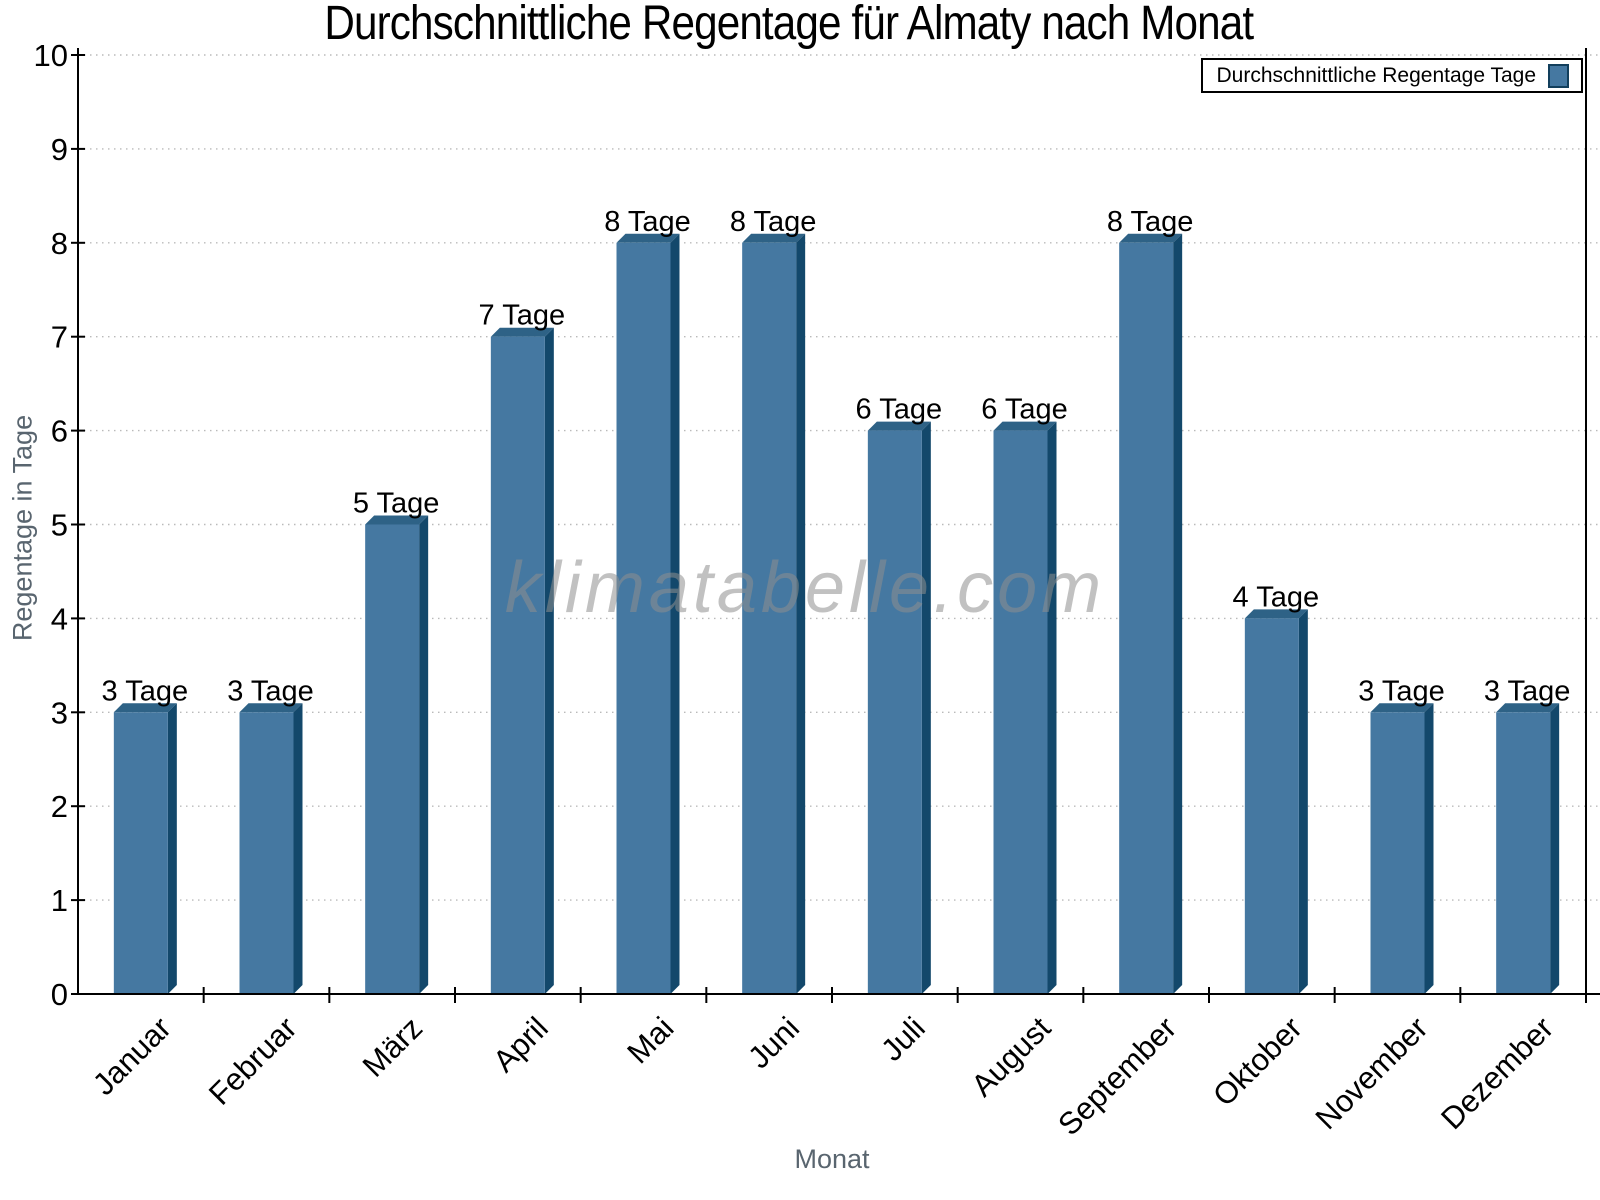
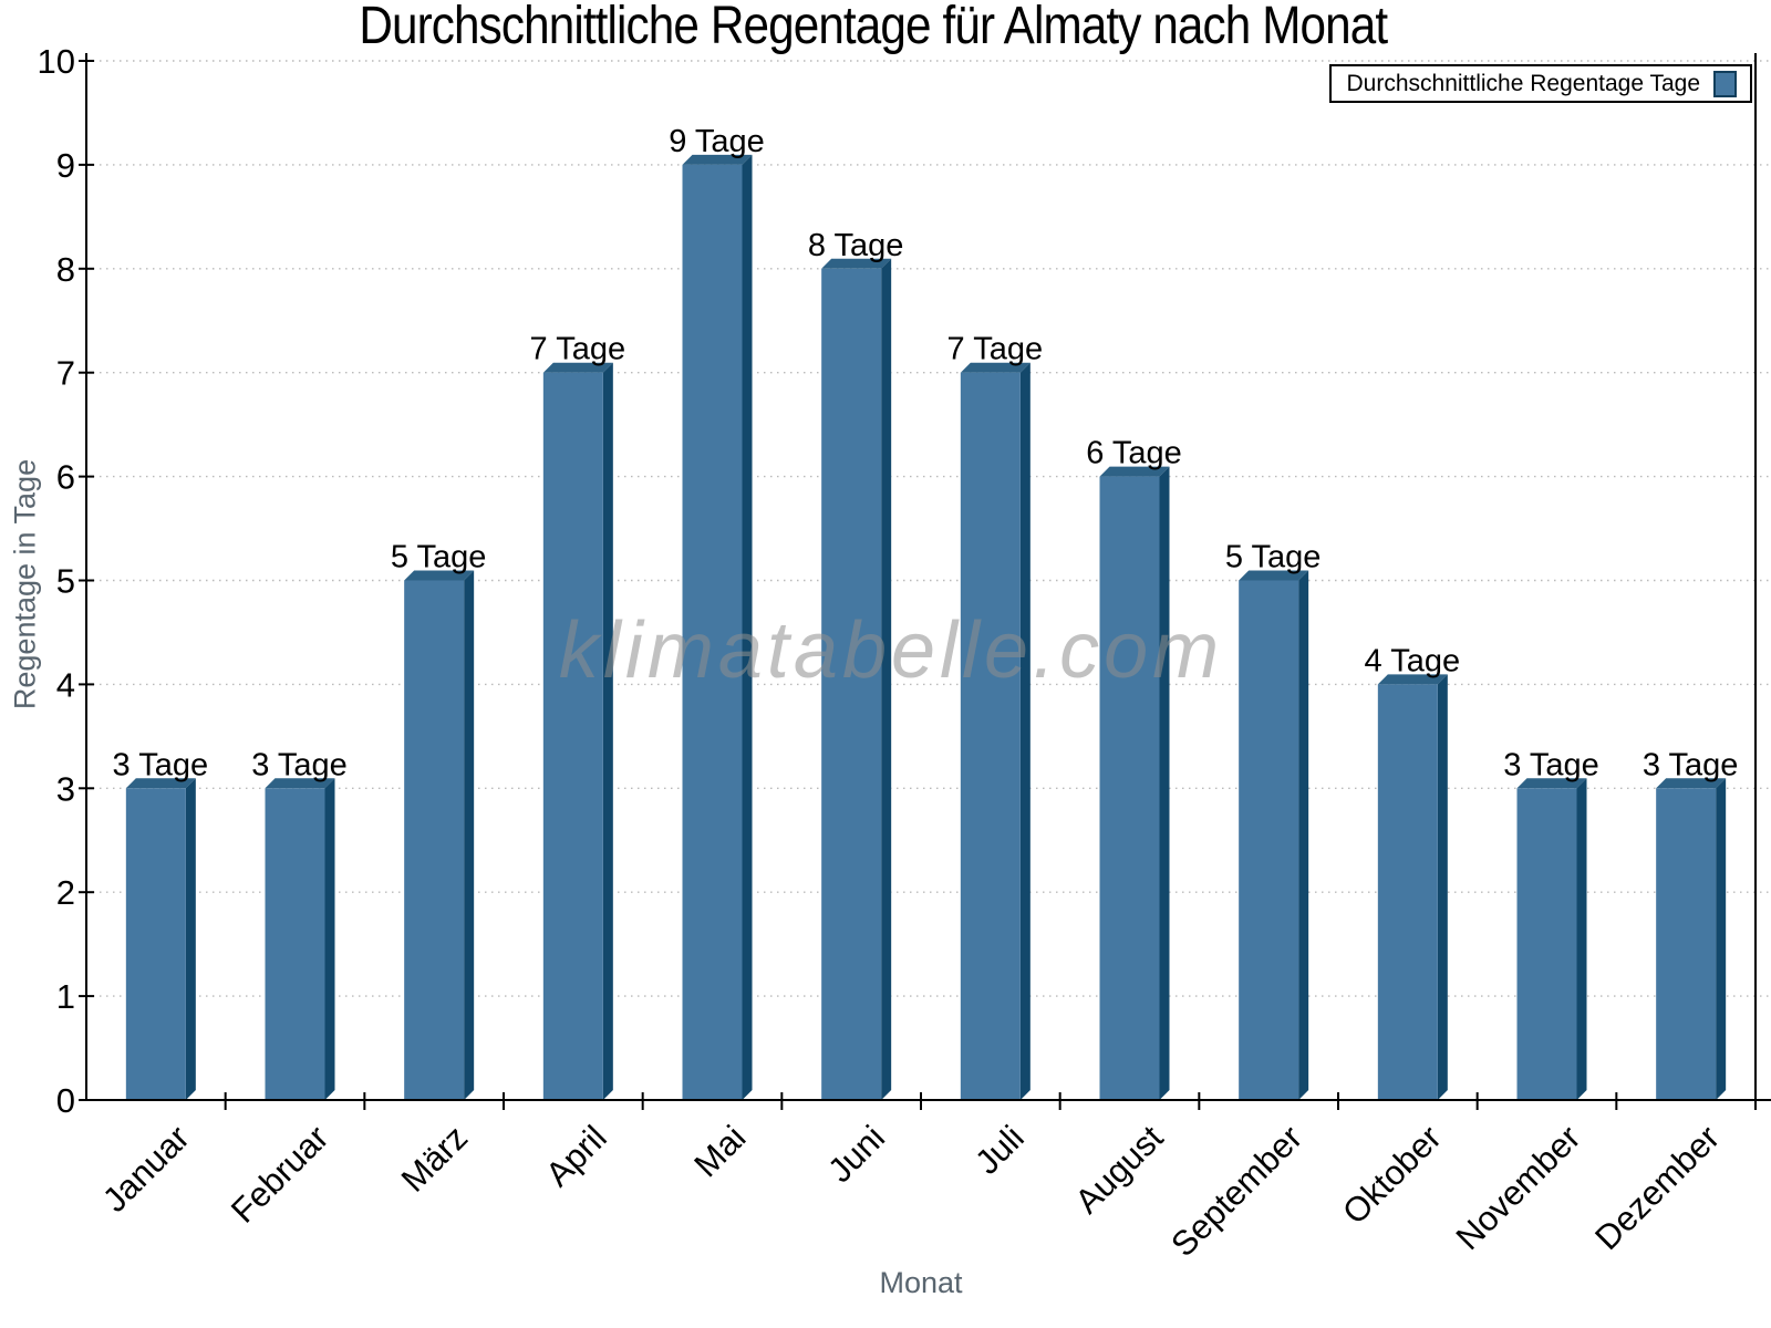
Mai: 8 -> 9
Juli: 6 -> 7
September: 8 -> 5
